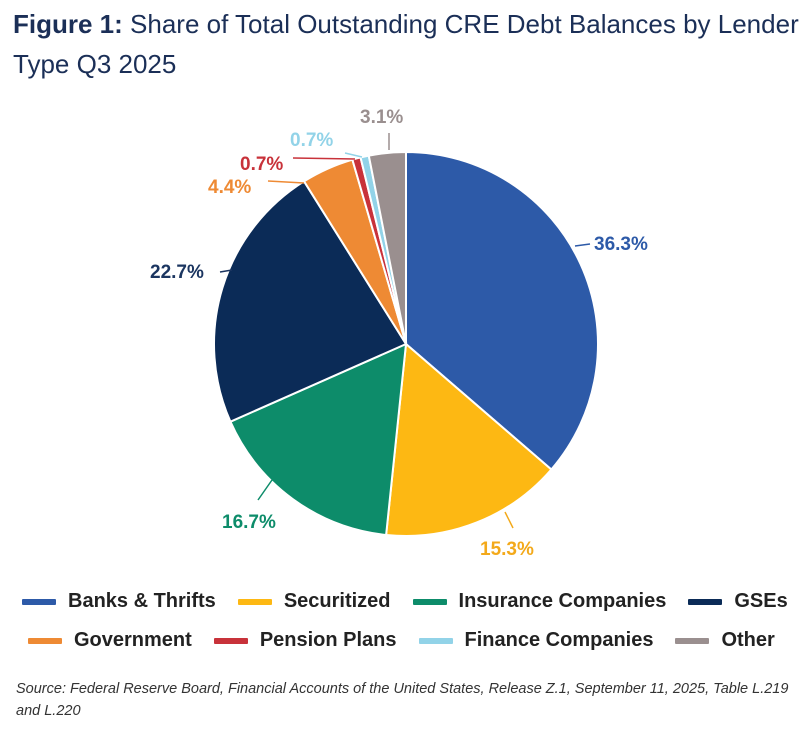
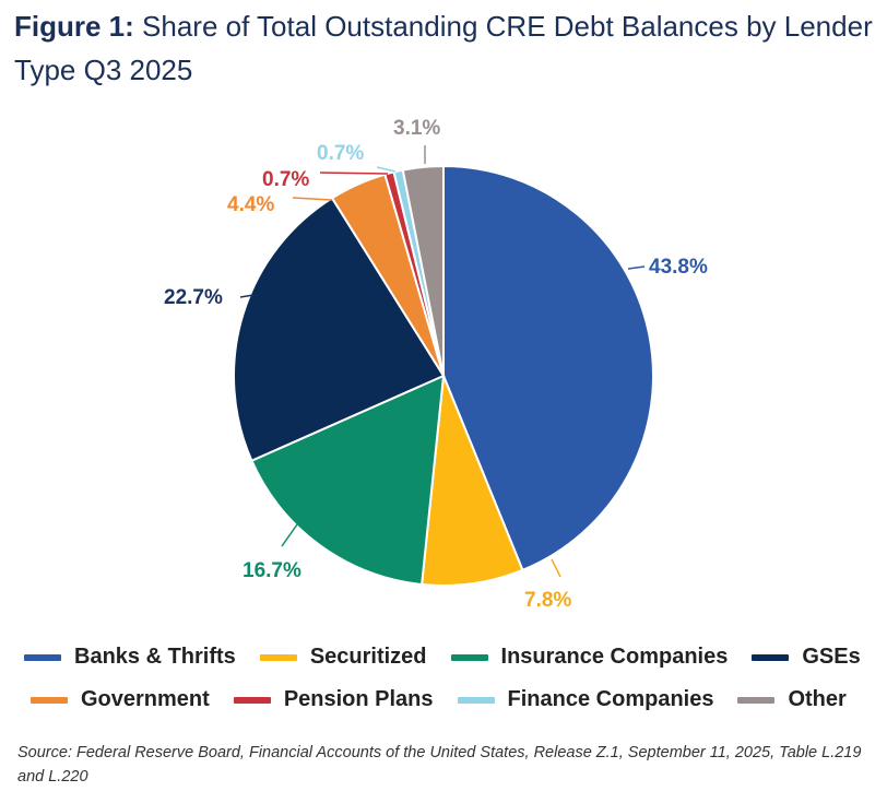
Banks & Thrifts: 36.3% -> 43.8%
Securitized: 15.3% -> 7.8%
